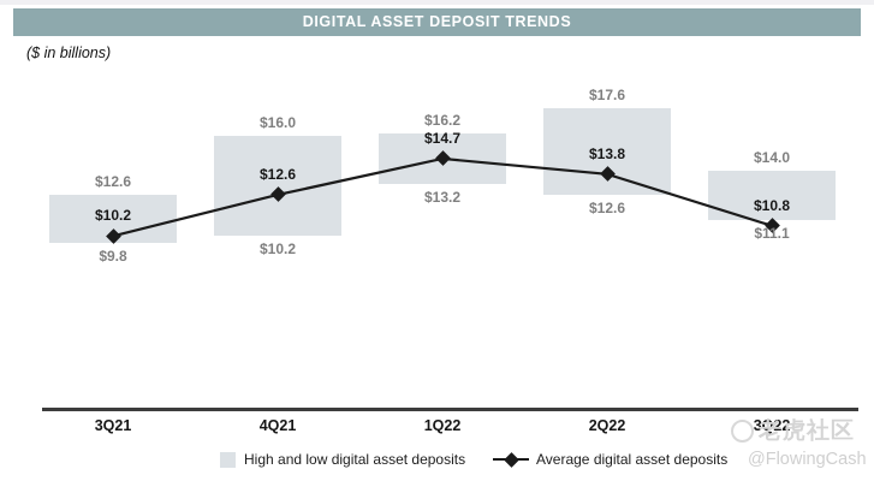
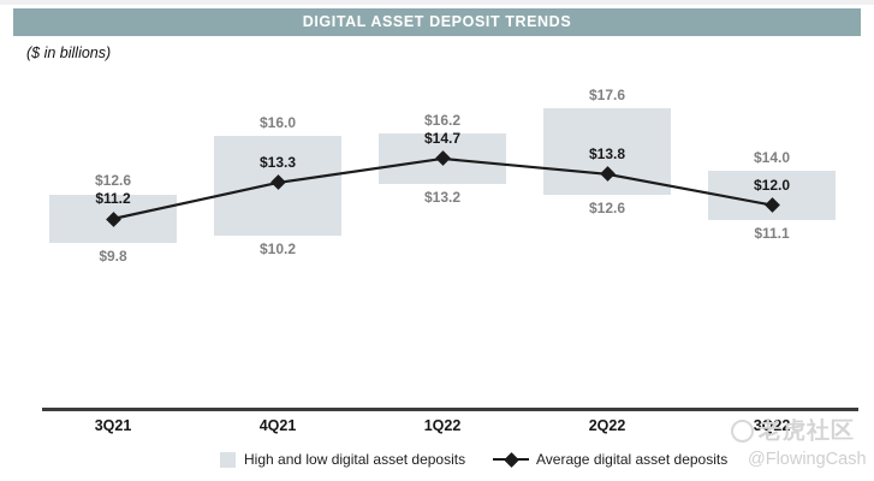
Average digital asset deposits/3Q21: $10.2 -> $11.2
Average digital asset deposits/4Q21: $12.6 -> $13.3
Average digital asset deposits/3Q22: $10.8 -> $12.0
